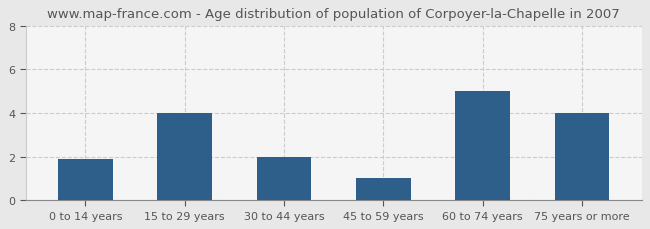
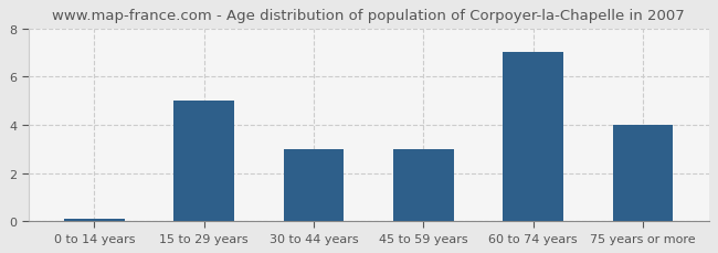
0 to 14 years: 1.9 -> 0.1
15 to 29 years: 4.0 -> 5.0
30 to 44 years: 2.0 -> 3.0
45 to 59 years: 1.0 -> 3.0
60 to 74 years: 5.0 -> 7.0
